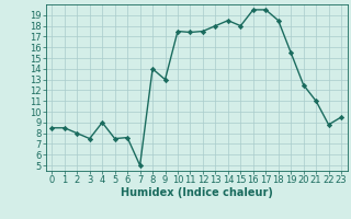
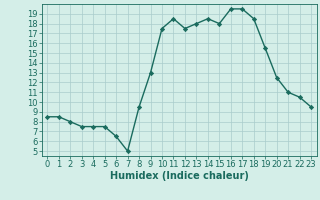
4: 9.0 -> 7.5
6: 7.6 -> 6.5
8: 14.0 -> 9.5
11: 17.4 -> 18.5
22: 8.8 -> 10.5
